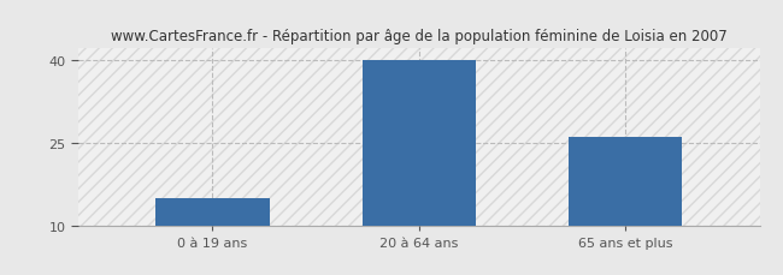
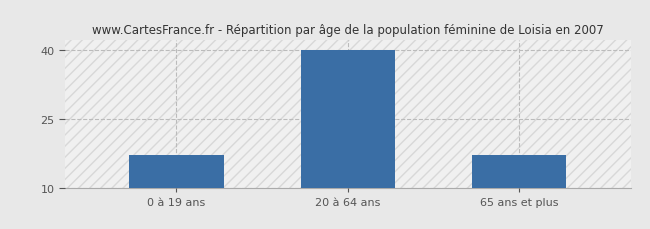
0 à 19 ans: 15 -> 17
65 ans et plus: 26 -> 17
